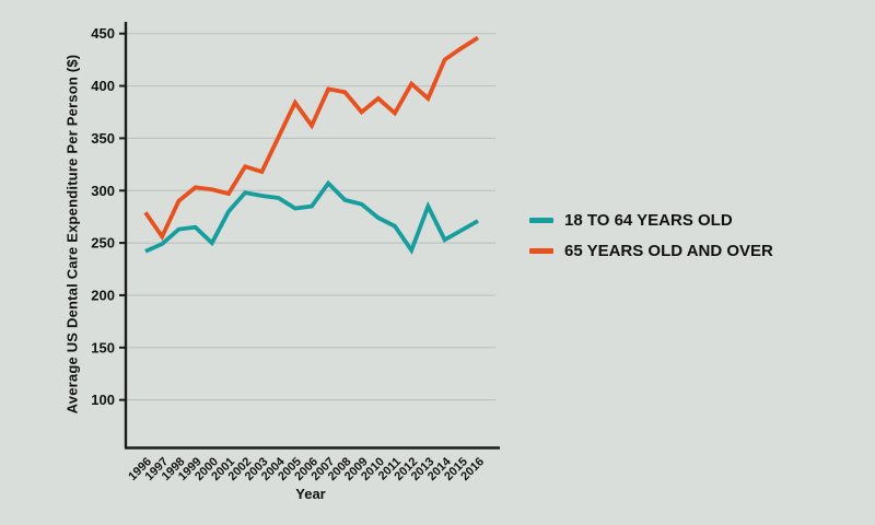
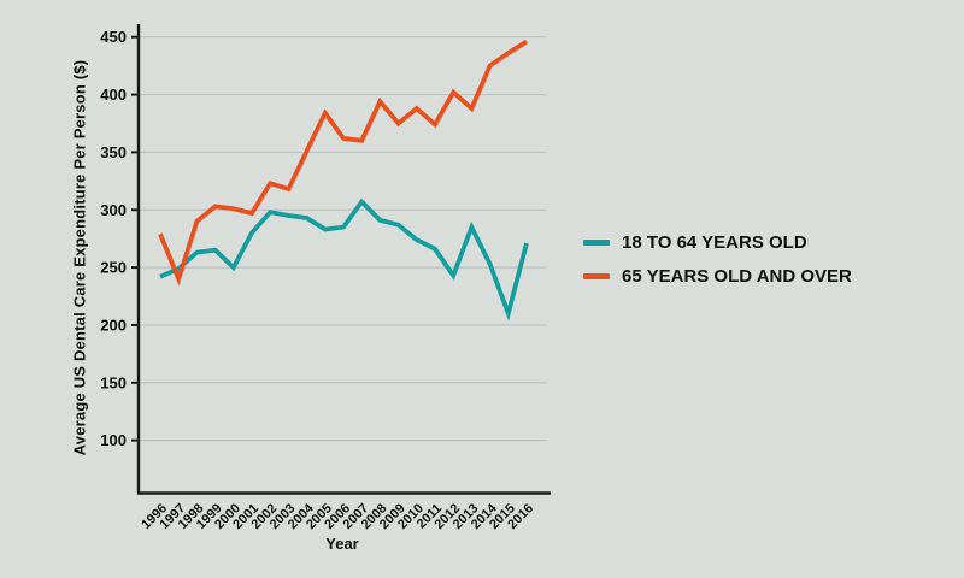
65 YEARS OLD AND OVER/1997: 260 -> 240
65 YEARS OLD AND OVER/2007: 400 -> 360
18 TO 64 YEARS OLD/2015: 260 -> 210
